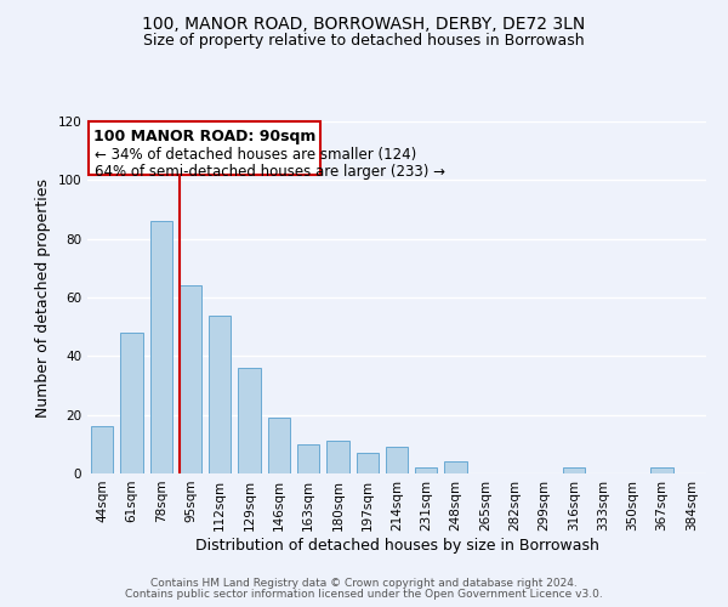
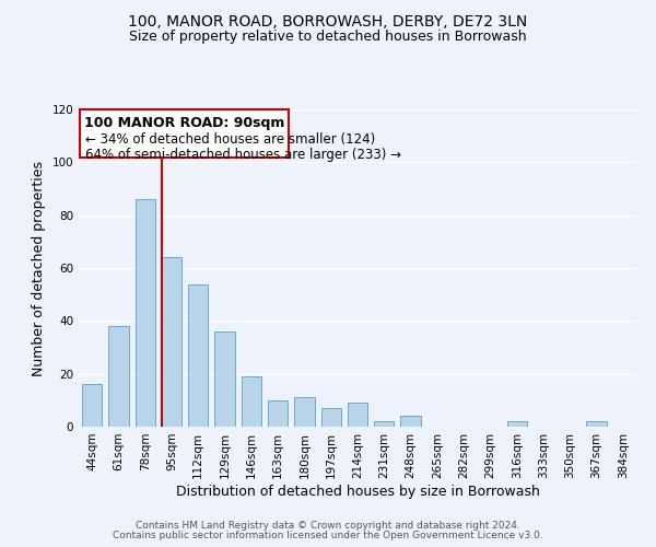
61sqm: 48 -> 38
